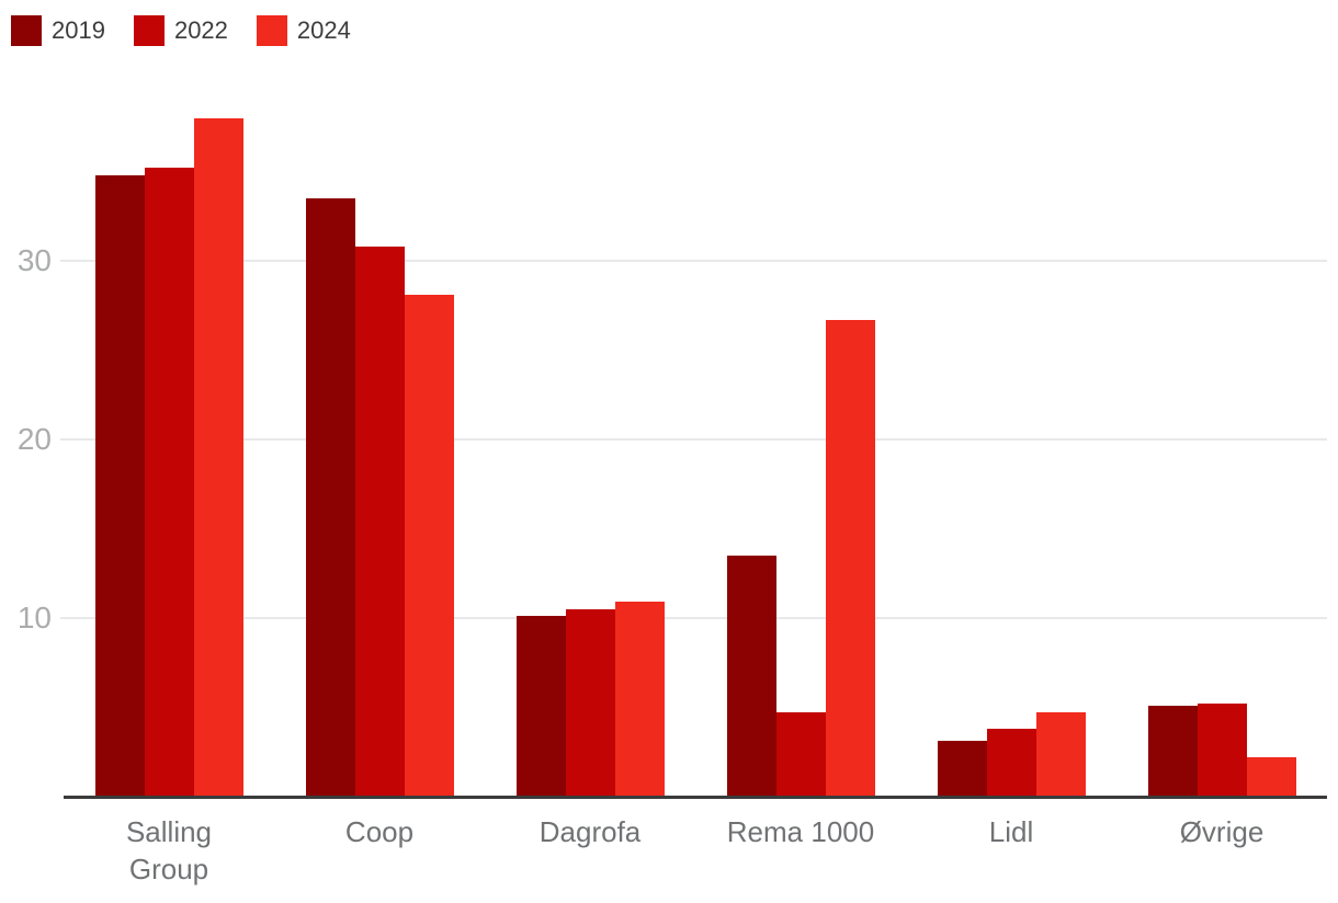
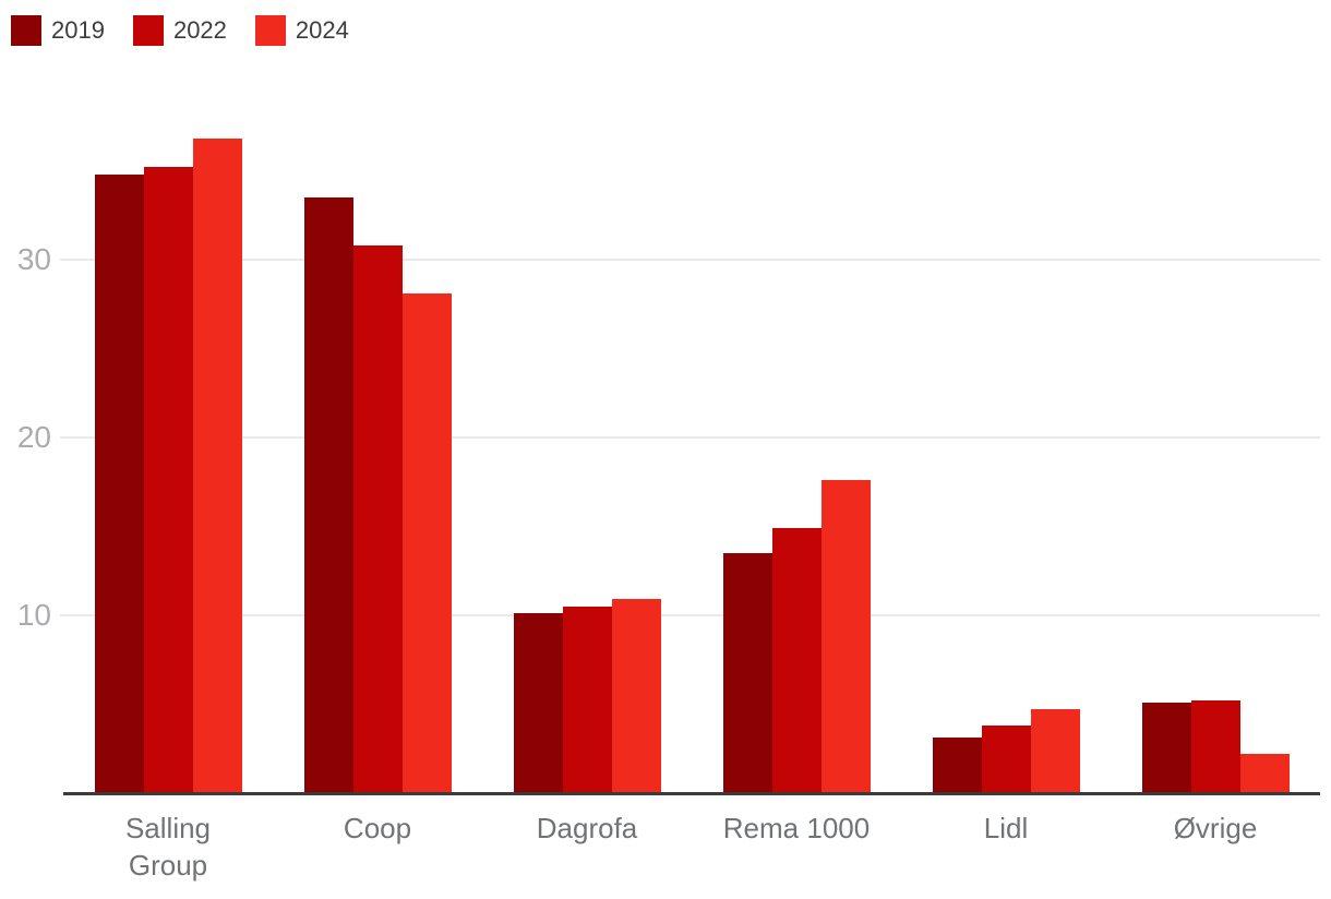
2024/Salling Group: 38.0 -> 36.8
2022/Rema 1000: 4.7 -> 14.9
2024/Rema 1000: 26.7 -> 17.6
